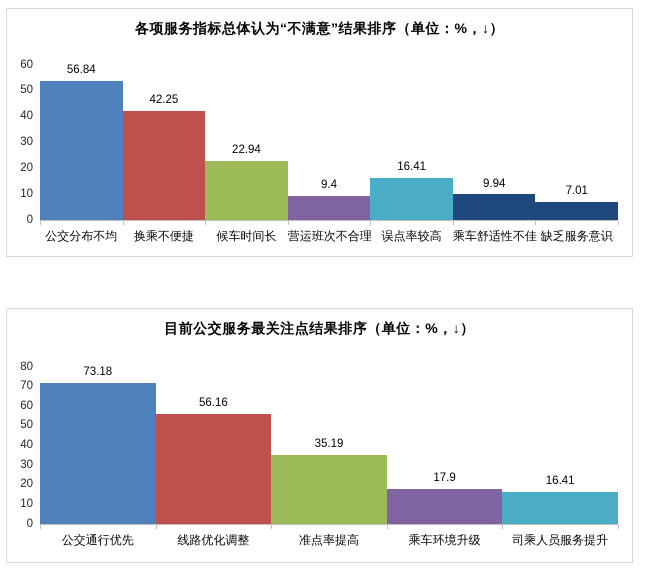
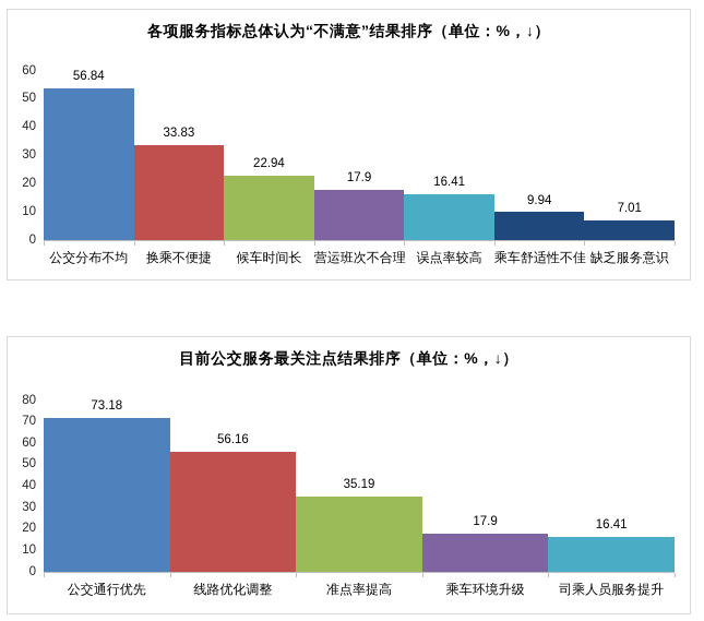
各项服务指标总体认为“不满意”结果排序（单位：%，↓）/换乘不便捷: 42.25 -> 33.83
各项服务指标总体认为“不满意”结果排序（单位：%，↓）/营运班次不合理: 9.4 -> 17.9
